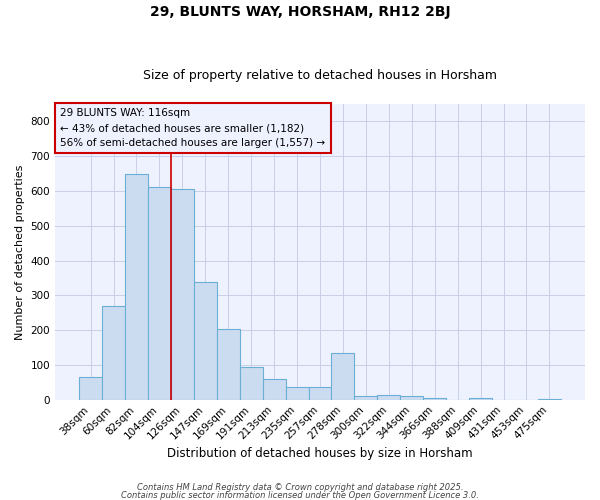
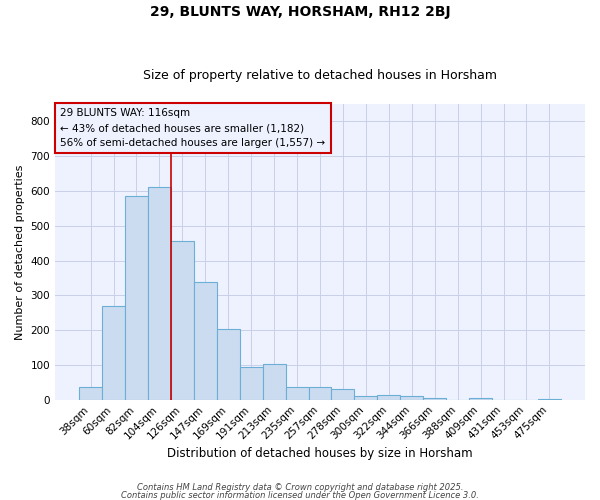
38sqm: 65 -> 37
82sqm: 650 -> 585
126sqm: 605 -> 457
213sqm: 60 -> 102
278sqm: 135 -> 32
